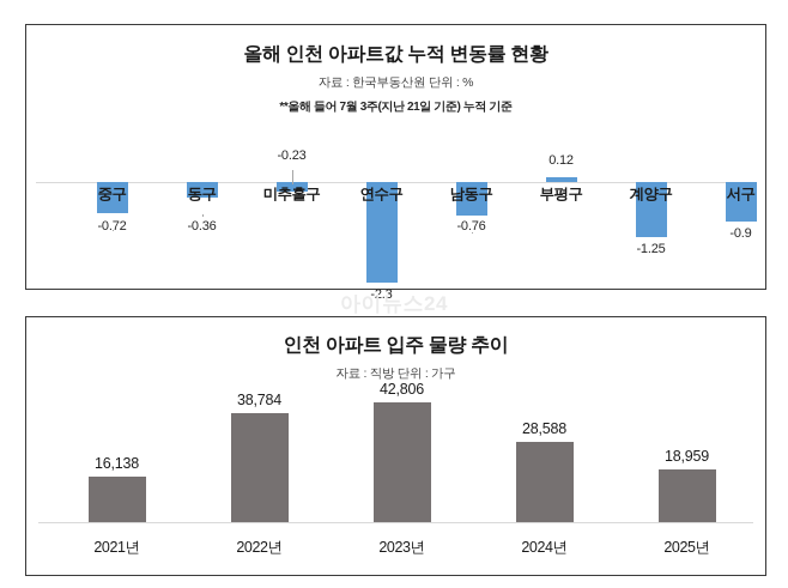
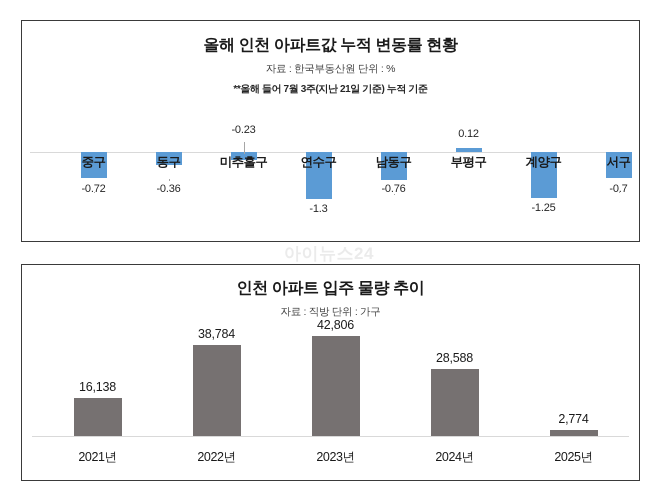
올해 인천 아파트값 누적 변동률 현황/연수구: -2.3 -> -1.3
올해 인천 아파트값 누적 변동률 현황/서구: -0.9 -> -0.7
인천 아파트 입주 물량 추이/2025년: 18,959 -> 2,774
